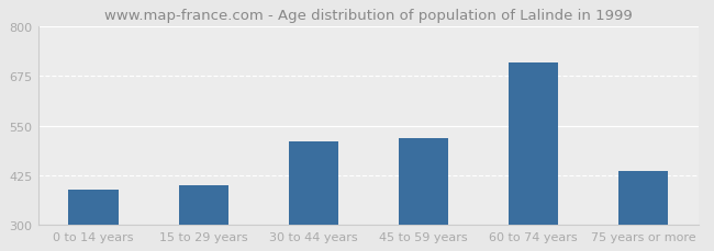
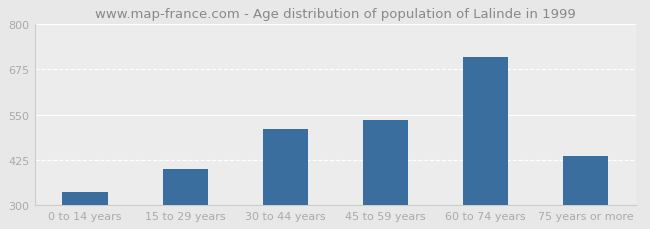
0 to 14 years: 390 -> 335
45 to 59 years: 520 -> 535
